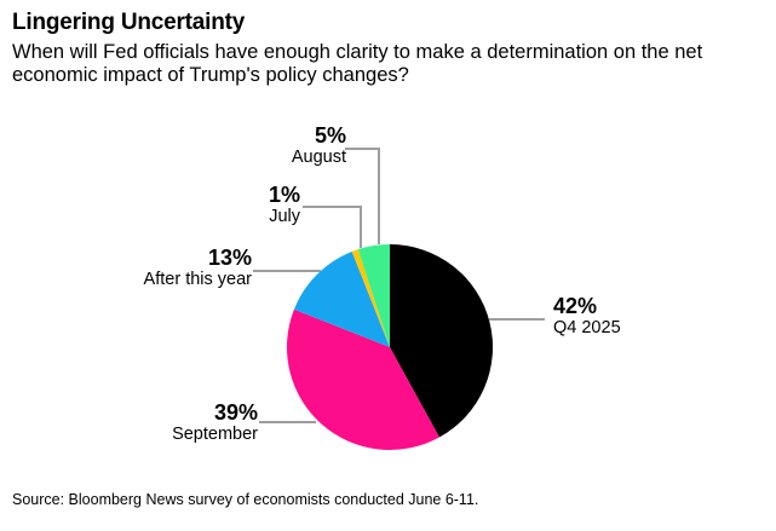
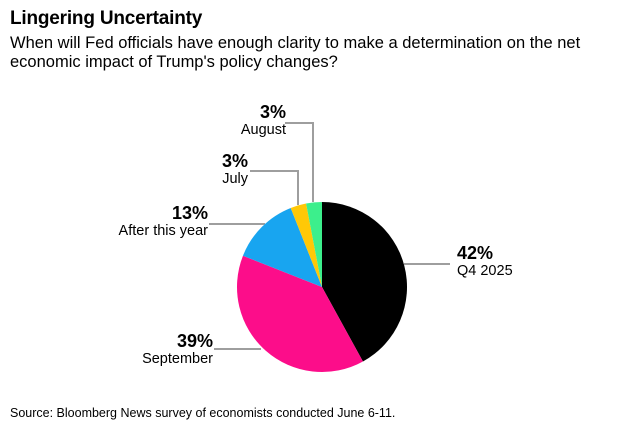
July: 1% -> 3%
August: 5% -> 3%
